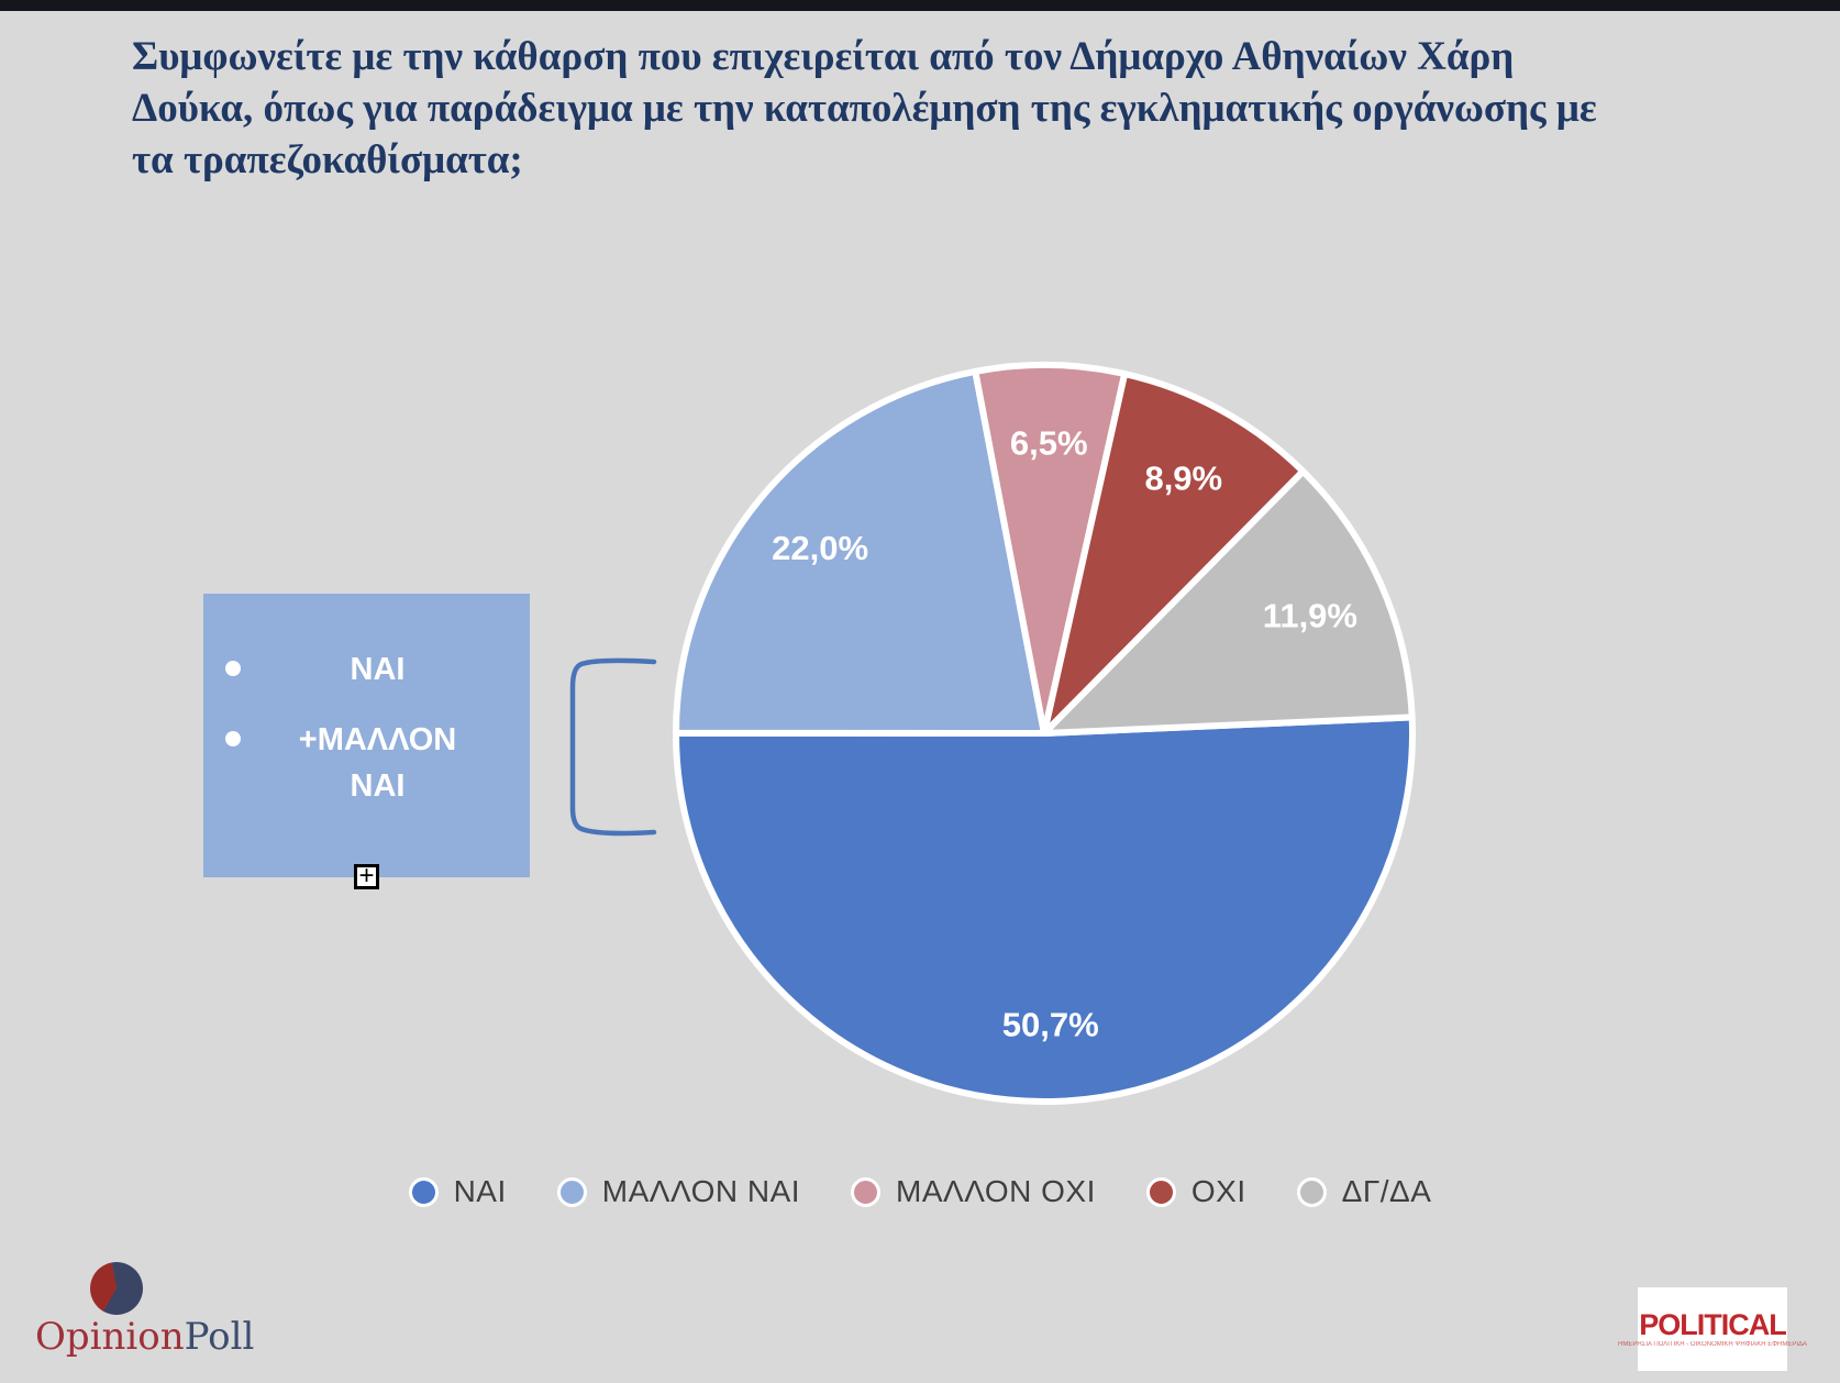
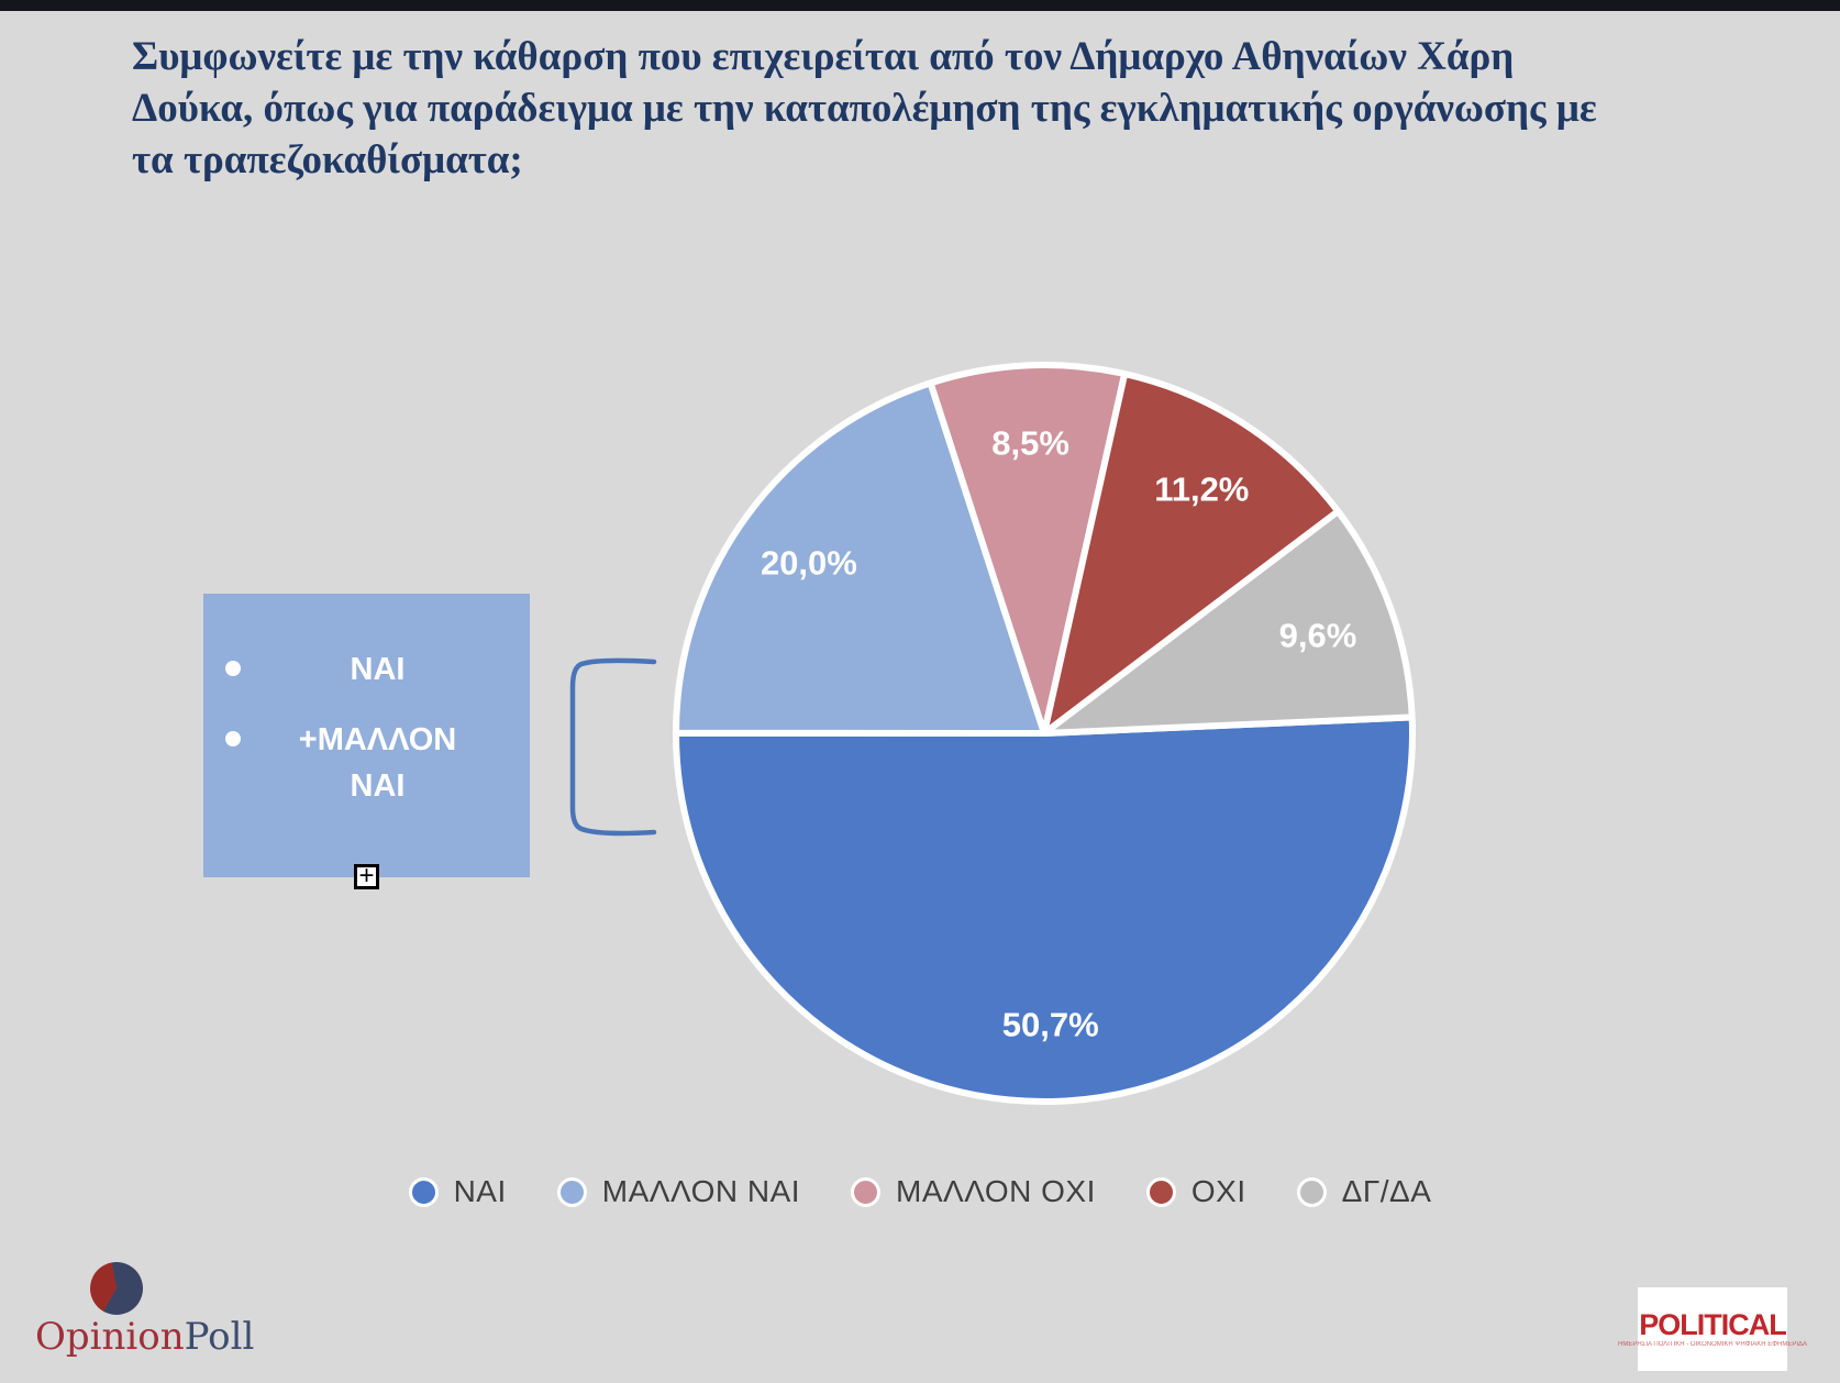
ΜΑΛΛΟΝ ΝΑΙ: 22,0% -> 20,0%
ΜΑΛΛΟΝ ΟΧΙ: 6,5% -> 8,5%
ΟΧΙ: 8,9% -> 11,2%
ΔΓ/ΔΑ: 11,9% -> 9,6%
